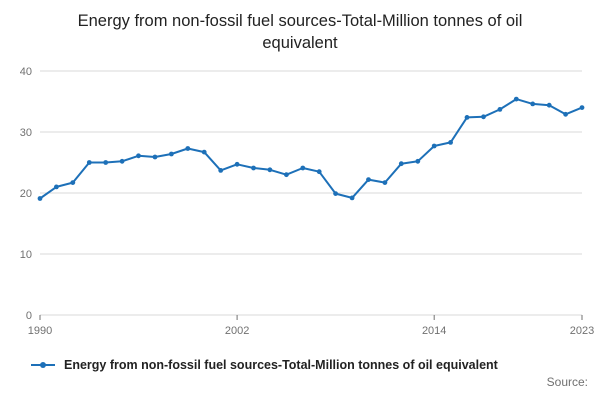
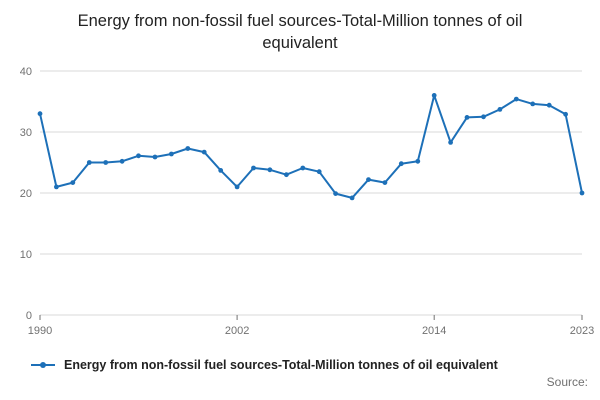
1990: 19 -> 33
2002: 25 -> 21
2014: 28 -> 36
2023: 34 -> 20
